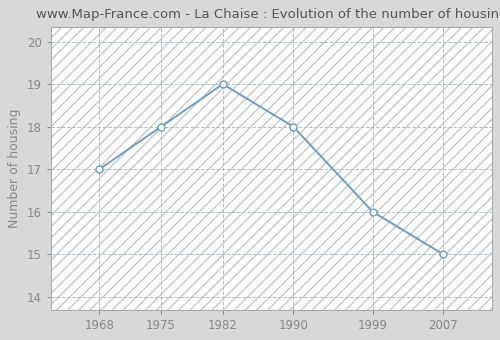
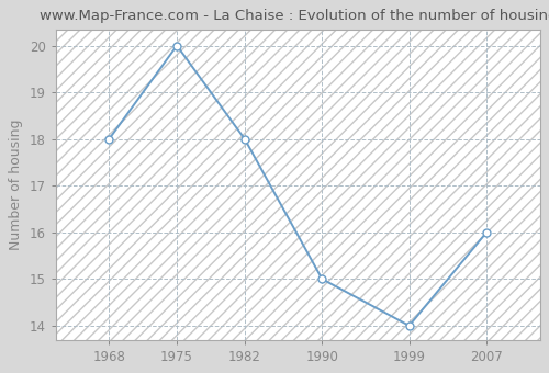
1968: 17 -> 18
1975: 18 -> 20
1982: 19 -> 18
1990: 18 -> 15
1999: 16 -> 14
2007: 15 -> 16
